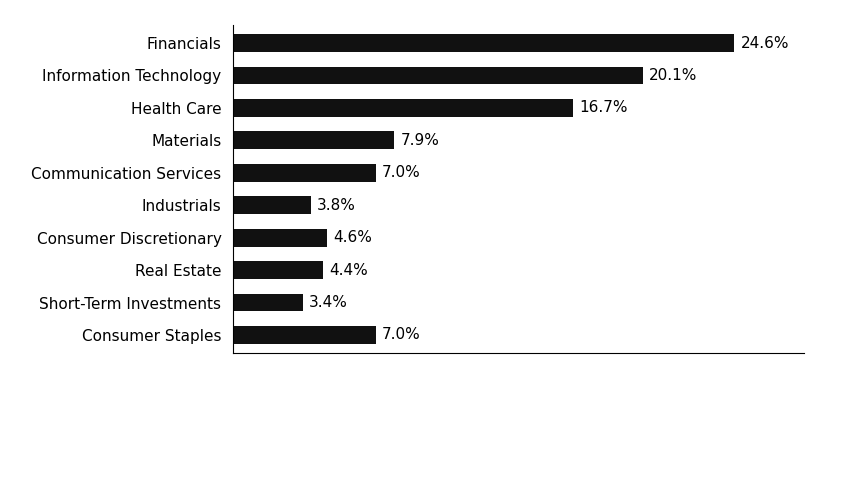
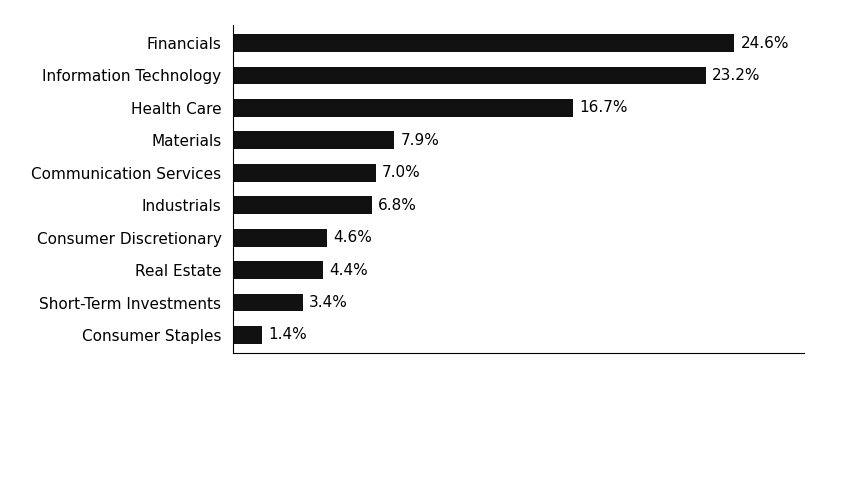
Information Technology: 20.1% -> 23.2%
Industrials: 3.8% -> 6.8%
Consumer Staples: 7.0% -> 1.4%
